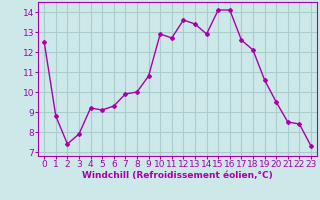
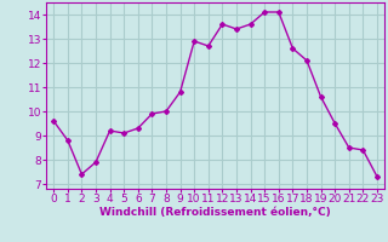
0: 12.5 -> 9.6
14: 12.9 -> 13.6
